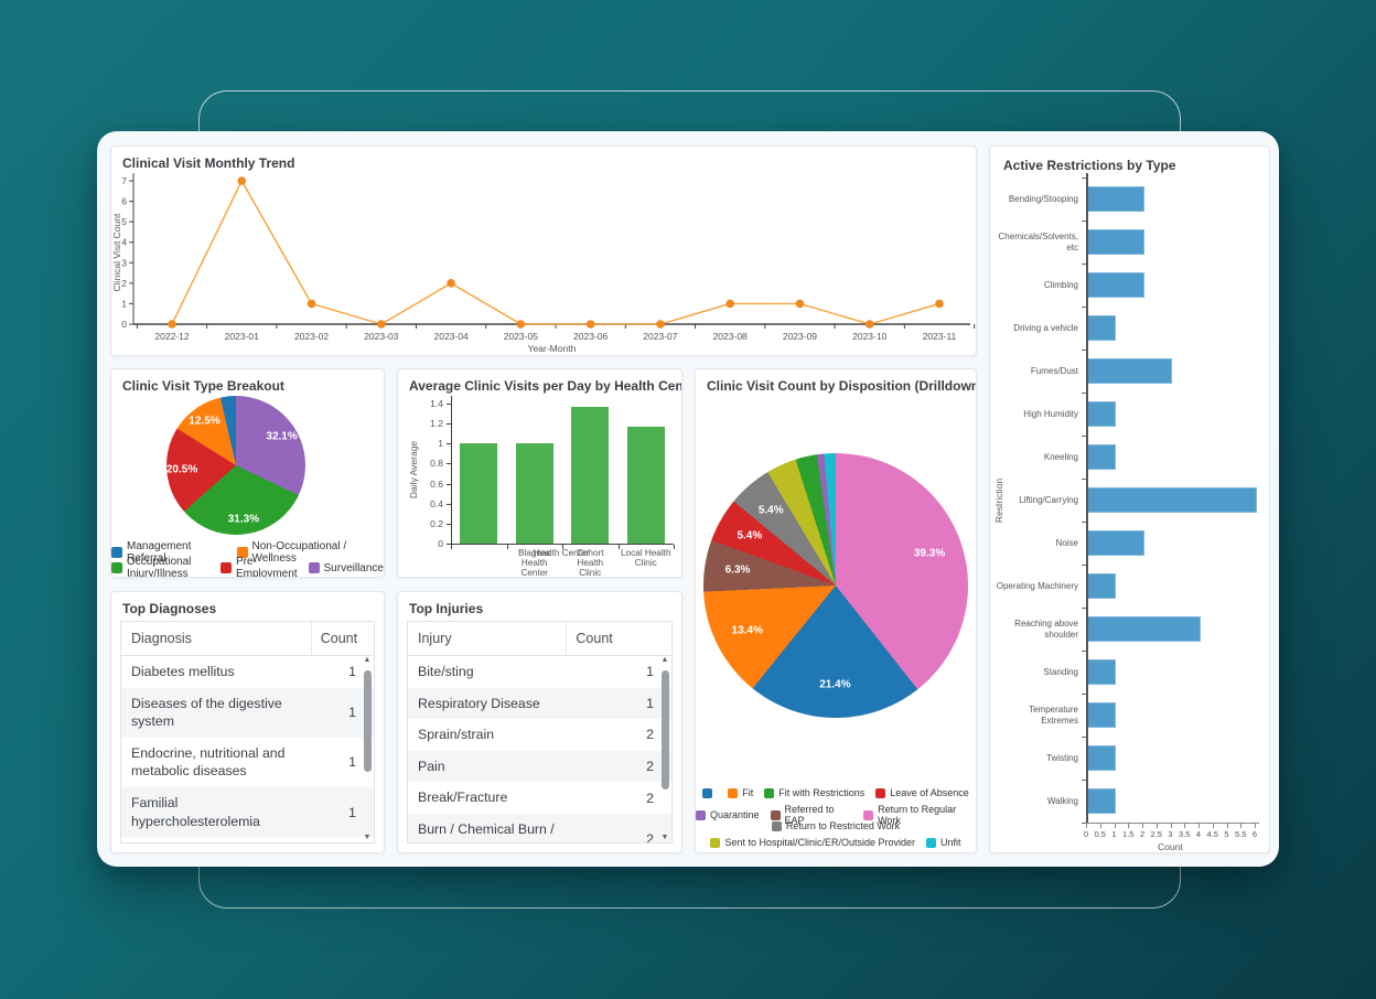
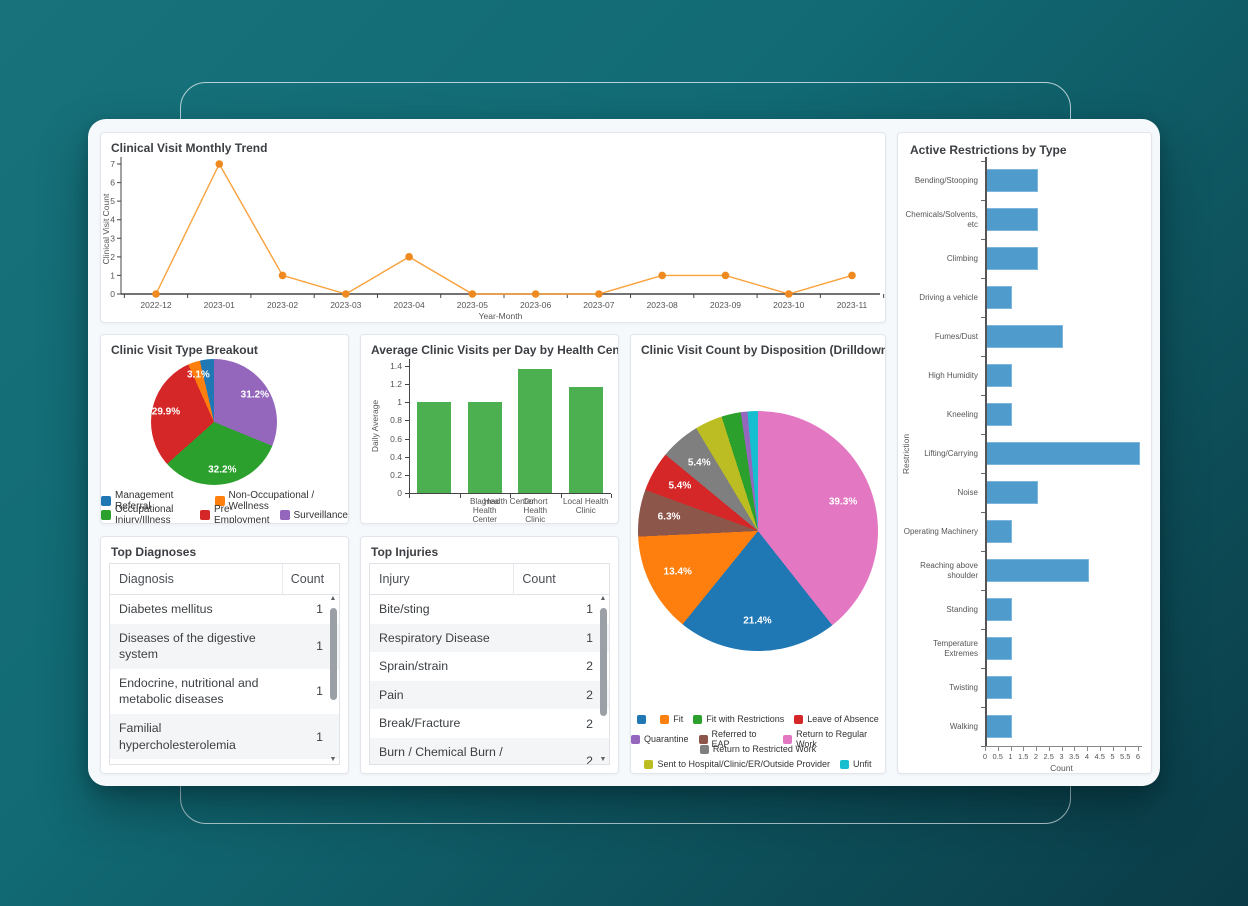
Clinic Visit Type Breakout/Surveillance: 32.1% -> 31.2%
Clinic Visit Type Breakout/Occupational Injury/Illness: 31.3% -> 32.2%
Clinic Visit Type Breakout/Pre-Employment: 20.5% -> 29.9%
Clinic Visit Type Breakout/Non-Occupational / Wellness: 12.5% -> 3.1%
